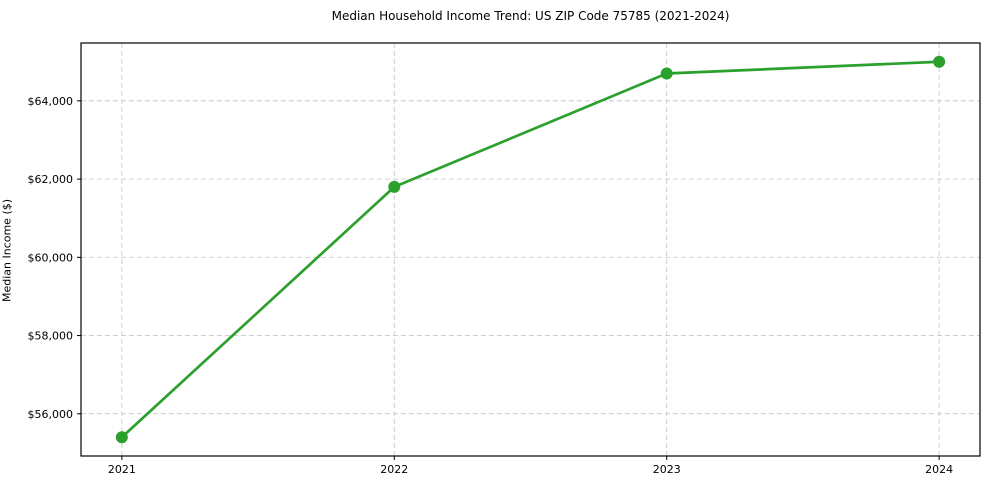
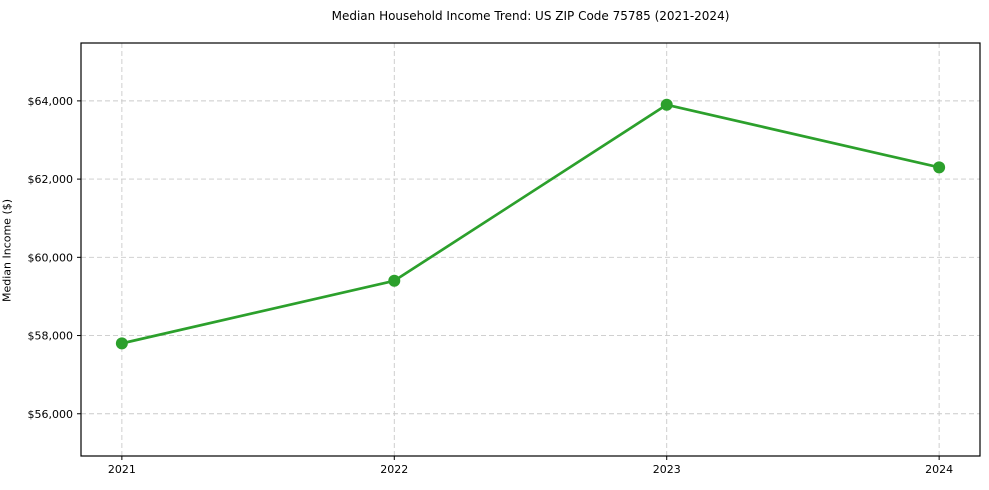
2021: $55400 -> $57800
2022: $61800 -> $59400
2023: $64700 -> $63900
2024: $65000 -> $62300
